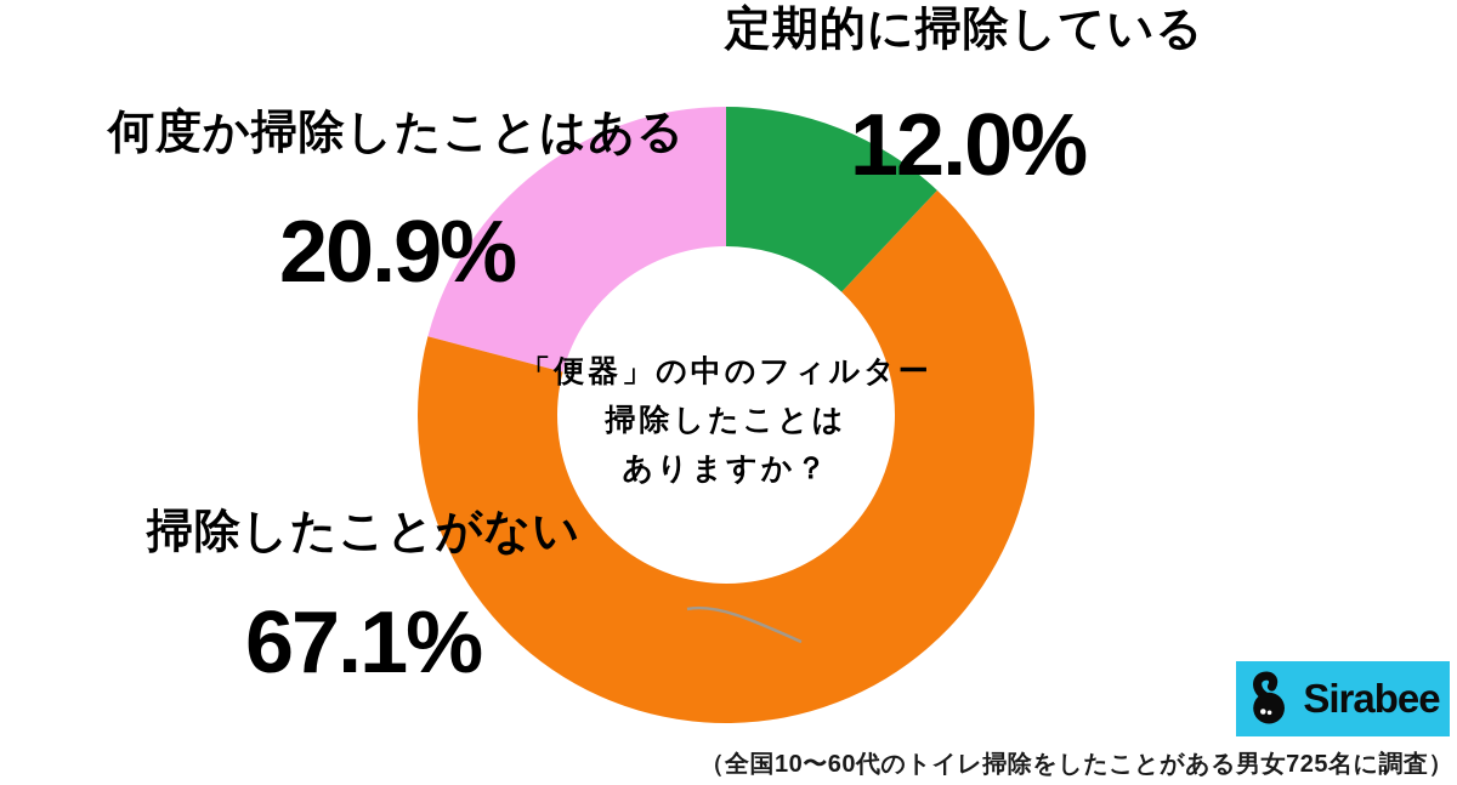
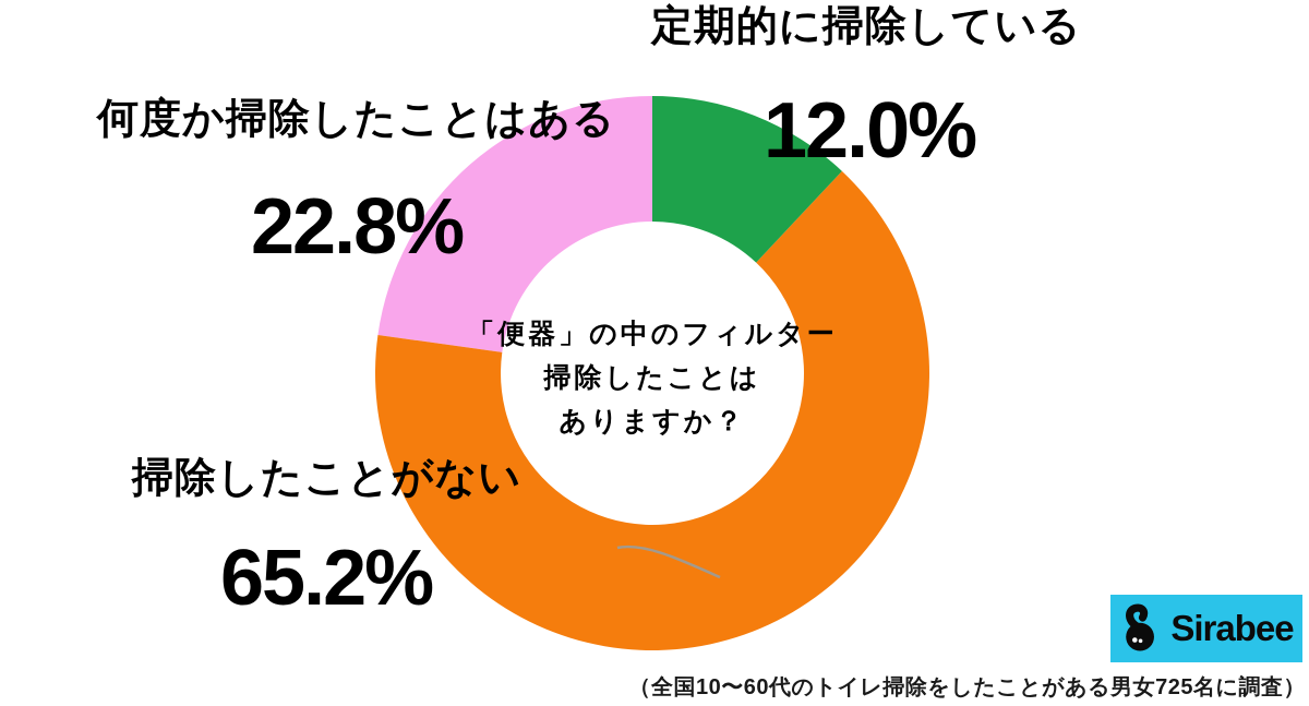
掃除したことがない: 67.1% -> 65.2%
何度か掃除したことはある: 20.9% -> 22.8%
